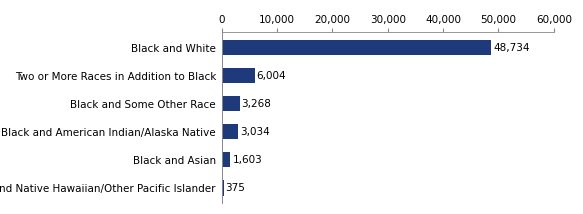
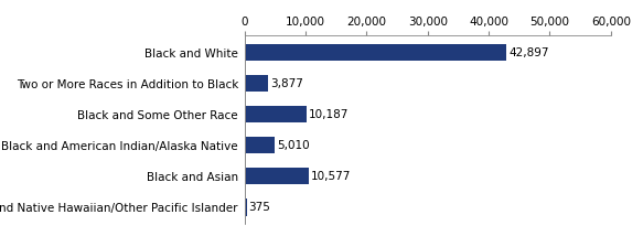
Black and White: 48,734 -> 42,897
Two or More Races in Addition to Black: 6,004 -> 3,877
Black and Some Other Race: 3,268 -> 10,187
Black and American Indian/Alaska Native: 3,034 -> 5,010
Black and Asian: 1,603 -> 10,577
